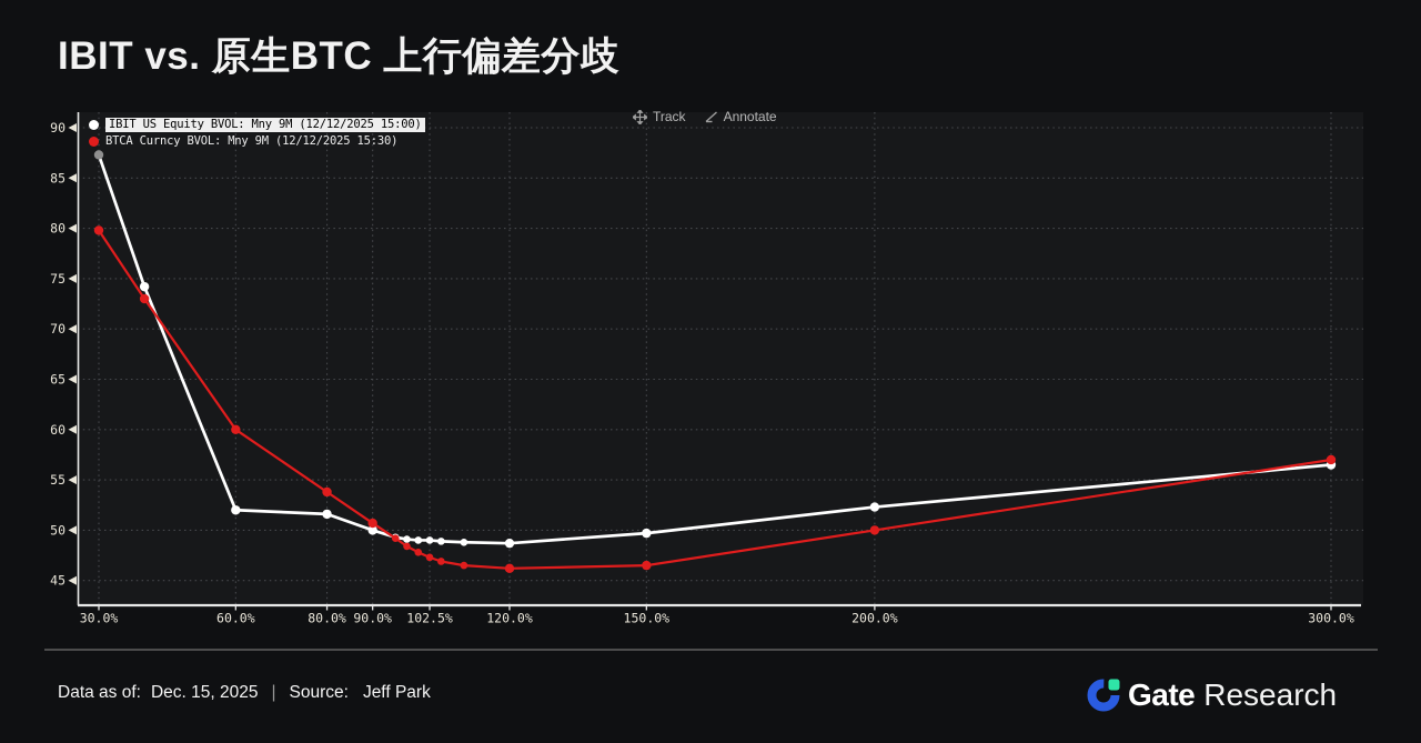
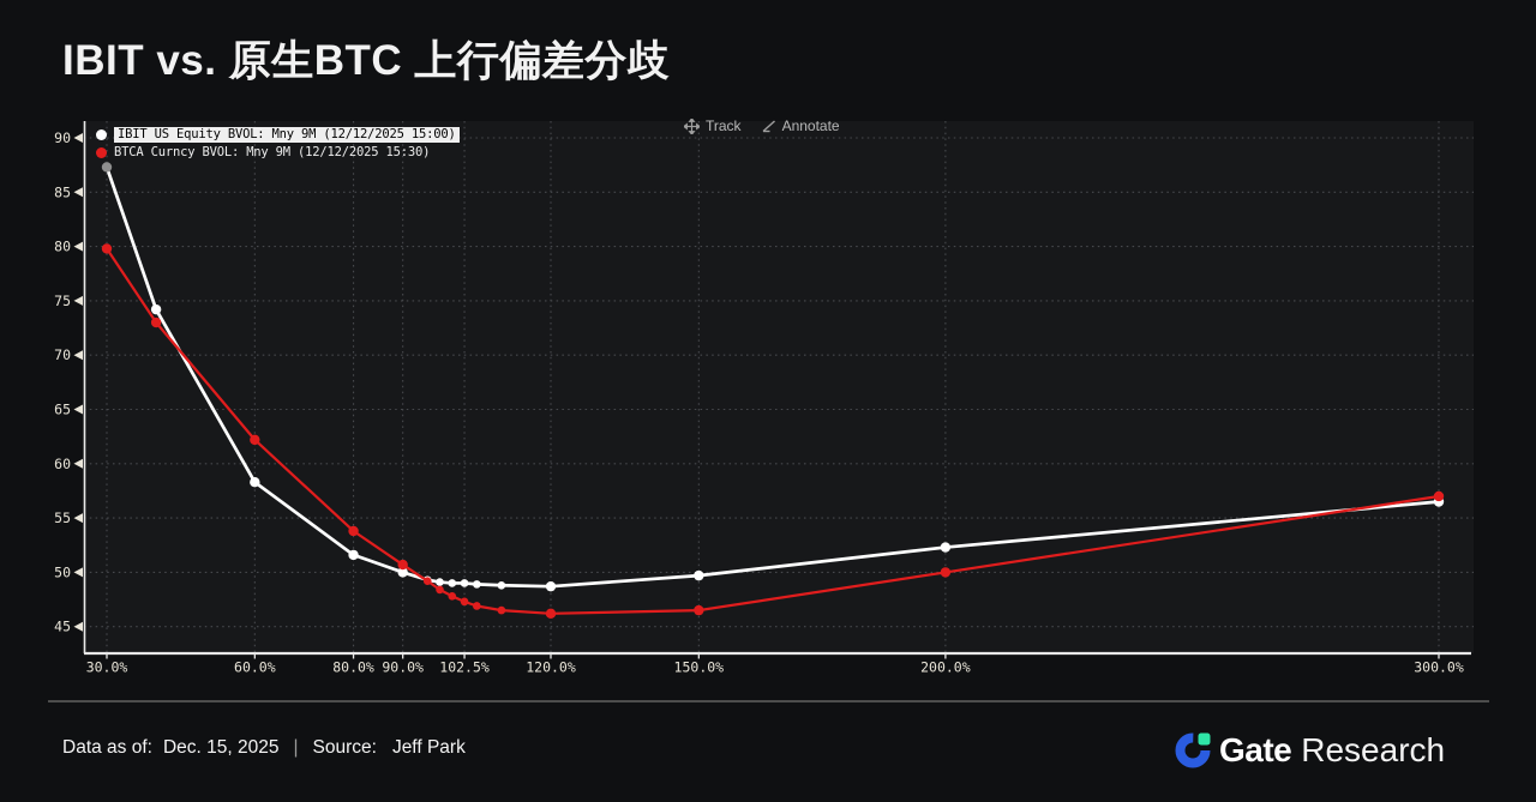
IBIT US Equity BVOL: Mny 9M (12/12/2025 15:00)/60: 52 -> 58
BTCA Curncy BVOL: Mny 9M (12/12/2025 15:30)/60: 60 -> 62
